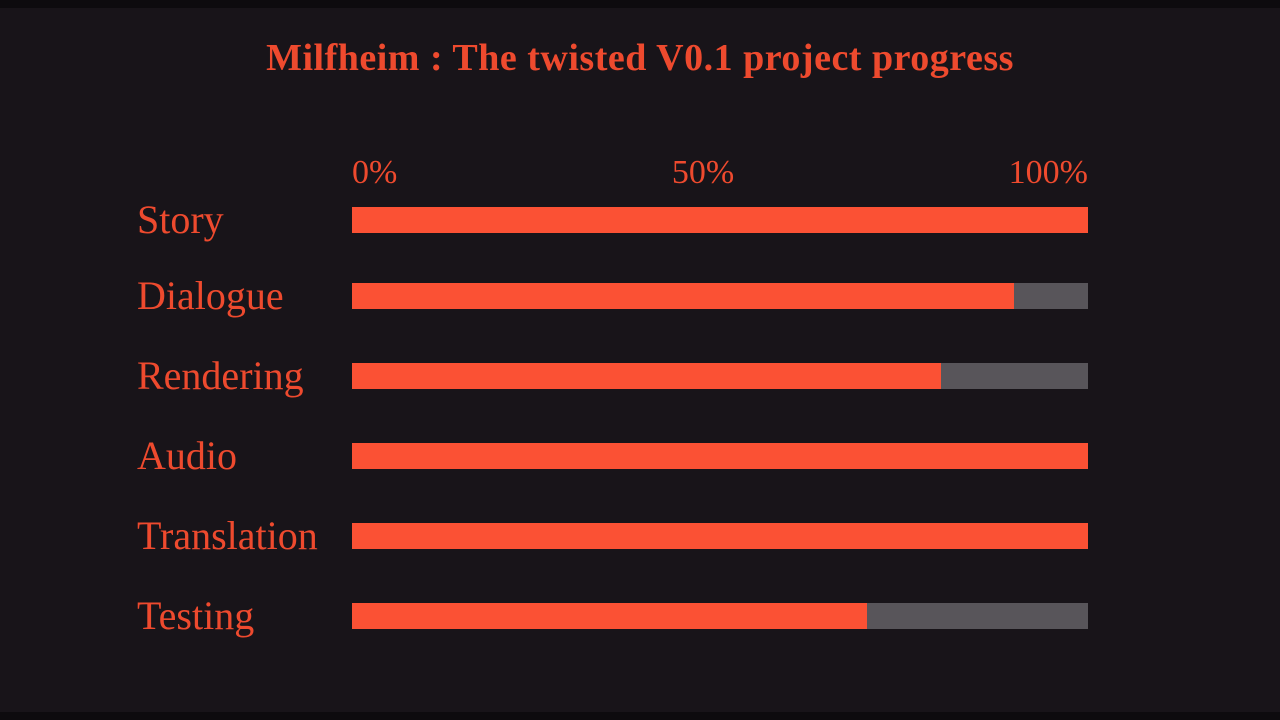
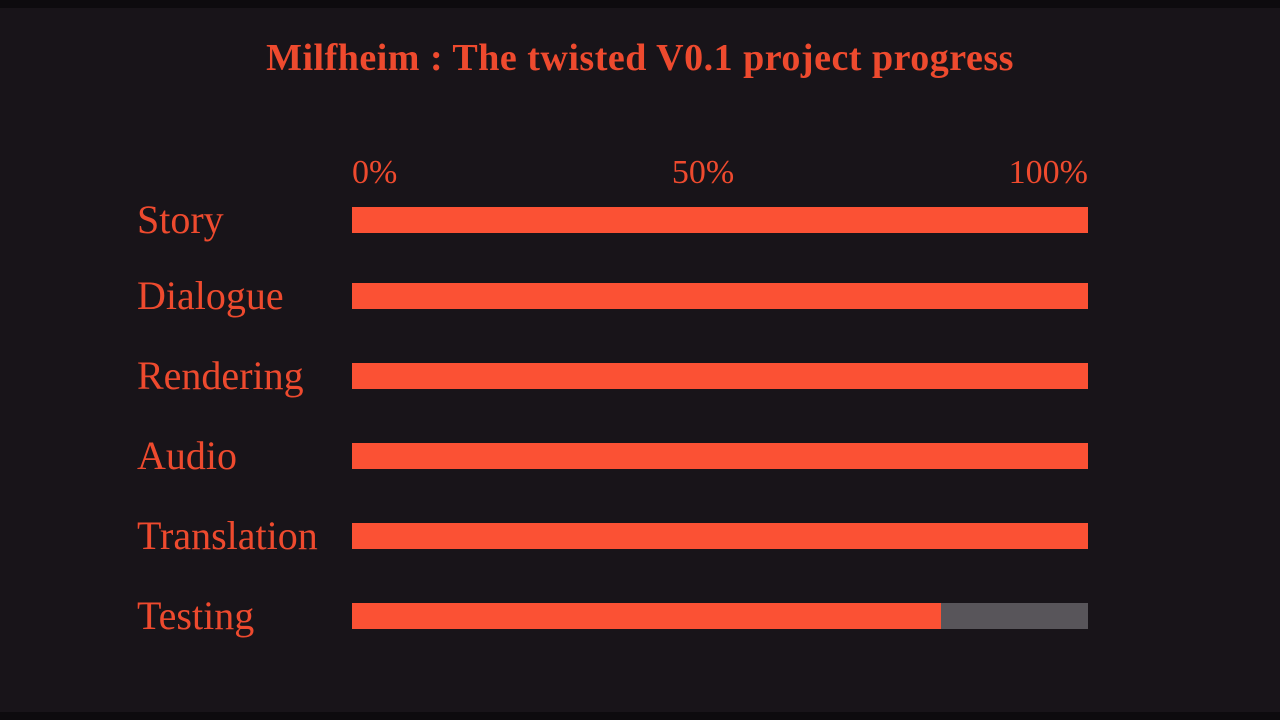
Dialogue: 90% -> 100%
Rendering: 80% -> 100%
Testing: 70% -> 80%
